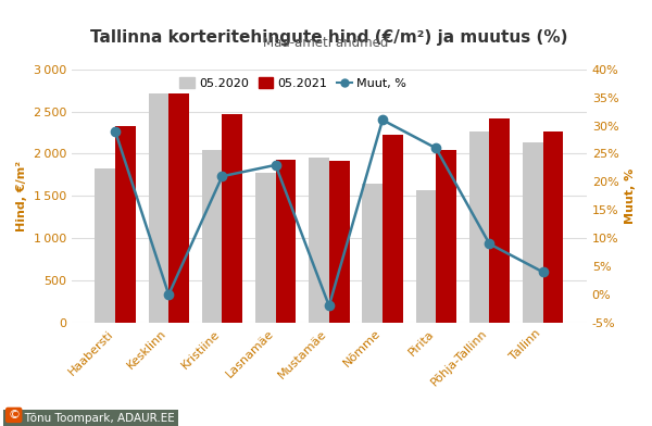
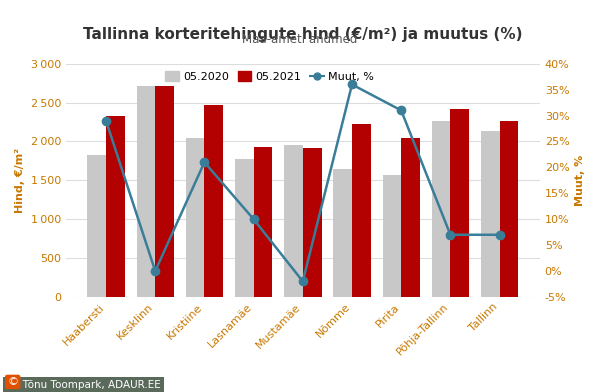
Muut, %/Lasnamäe: 23% -> 10%
Muut, %/Nõmme: 31% -> 36%
Muut, %/Pirita: 26% -> 31%
Muut, %/Põhja-Tallinn: 9% -> 7%
Muut, %/Tallinn: 4% -> 7%
